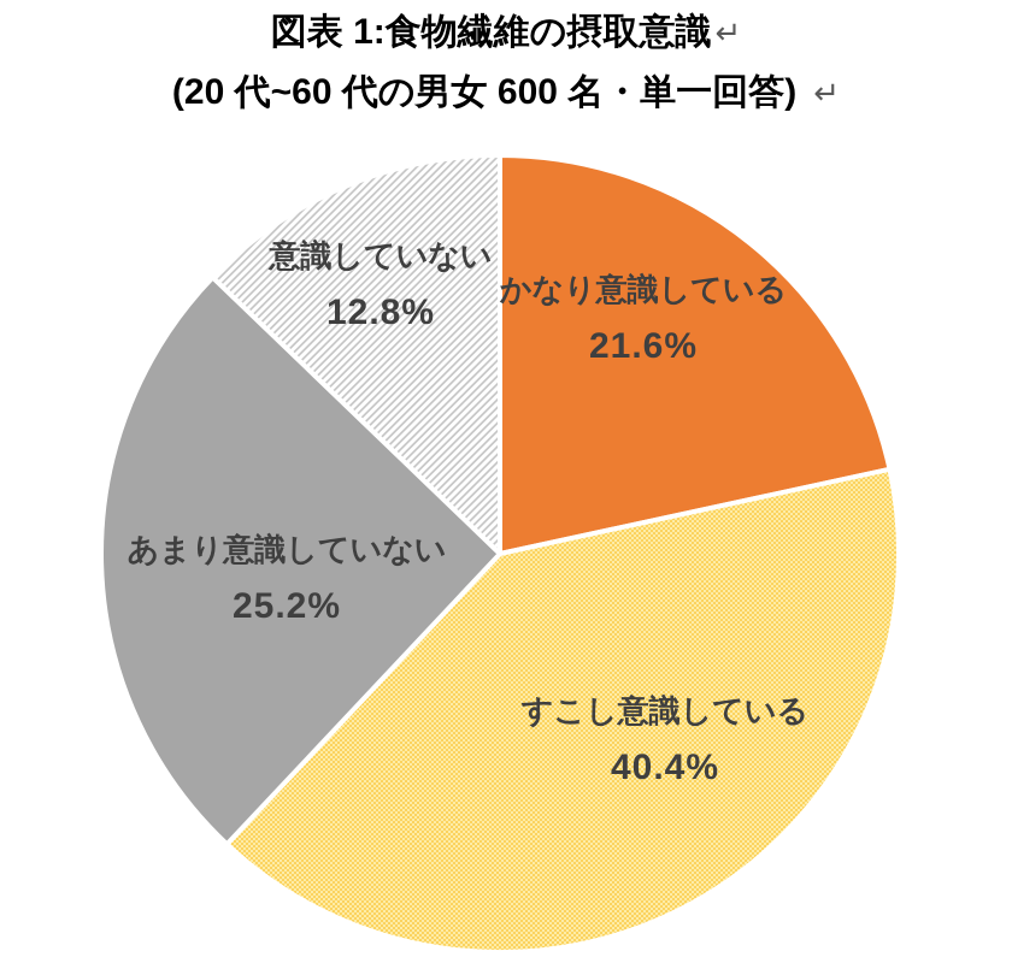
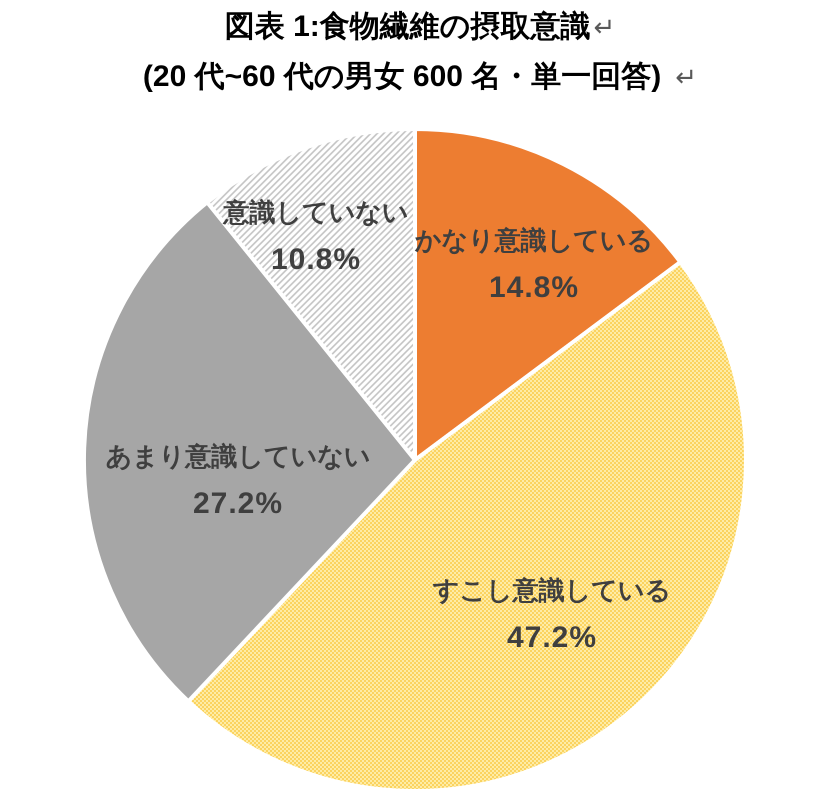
かなり意識している: 21.6% -> 14.8%
すこし意識している: 40.4% -> 47.2%
あまり意識していない: 25.2% -> 27.2%
意識していない: 12.8% -> 10.8%
